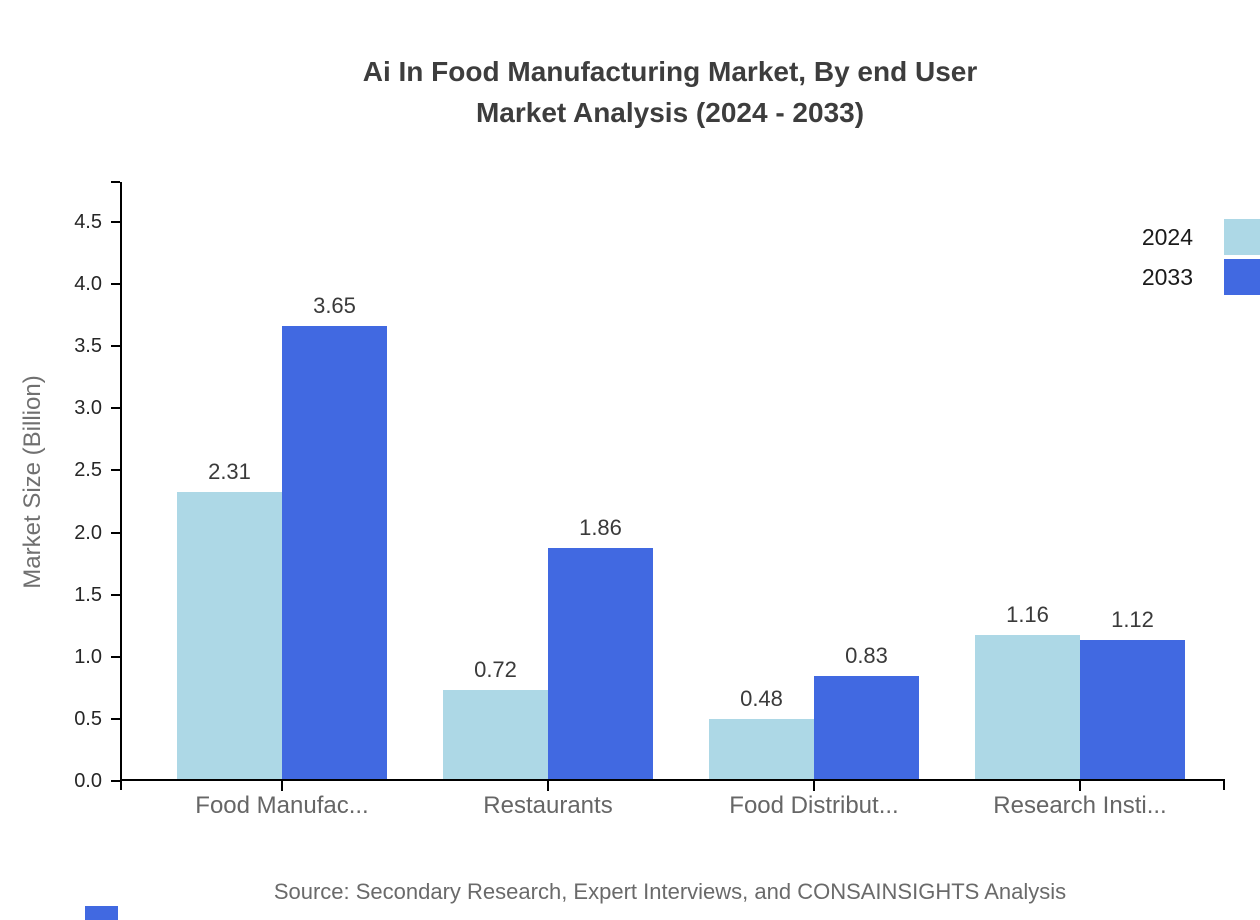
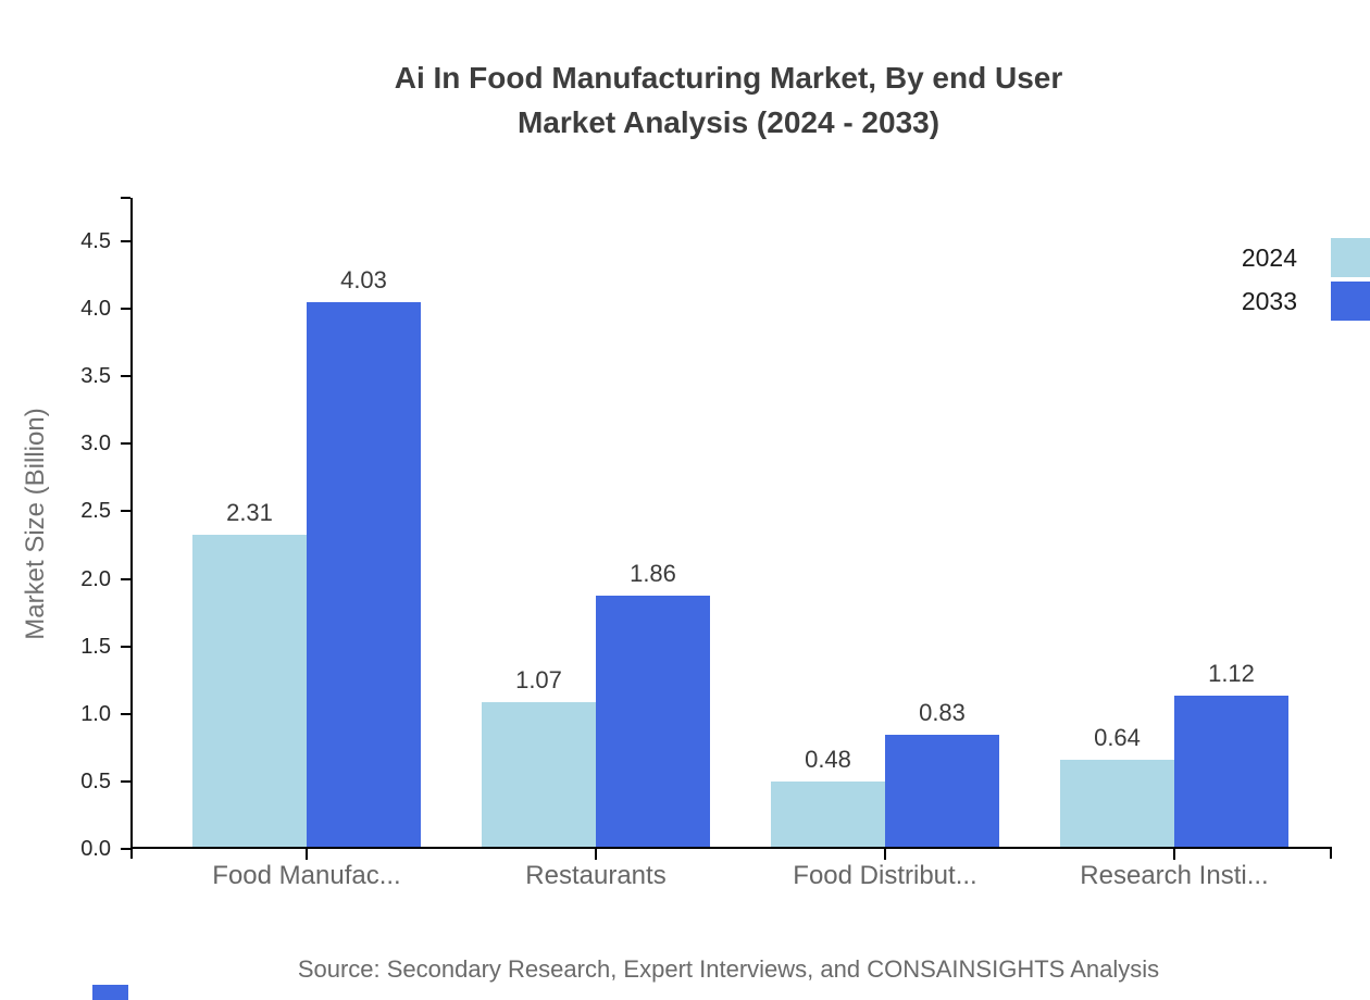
2033/Food Manufac...: 3.65 -> 4.03
2024/Restaurants: 0.72 -> 1.07
2024/Research Insti...: 1.16 -> 0.64
